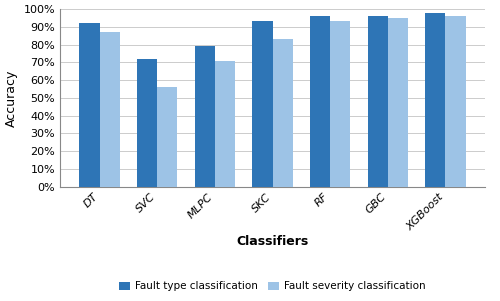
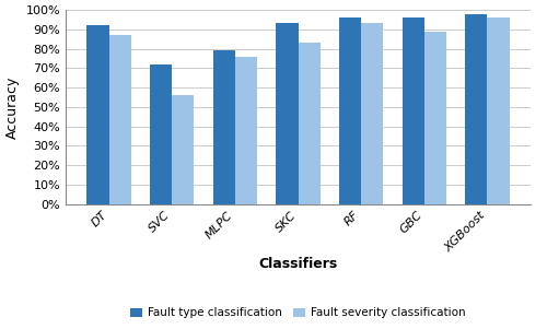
Fault severity classification/MLPC: 71% -> 76%
Fault severity classification/GBC: 95% -> 89%
